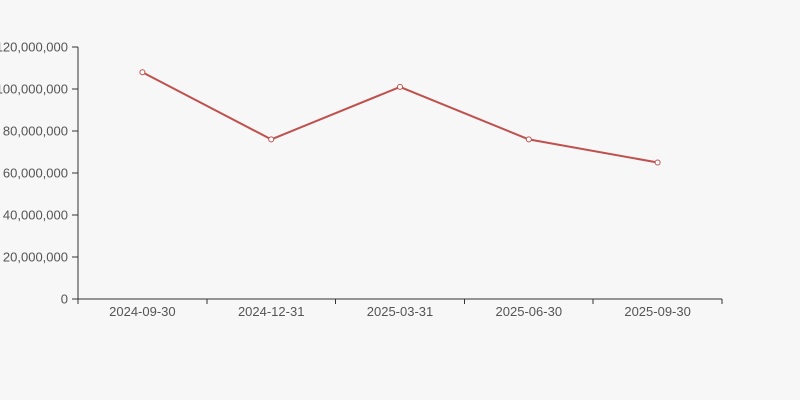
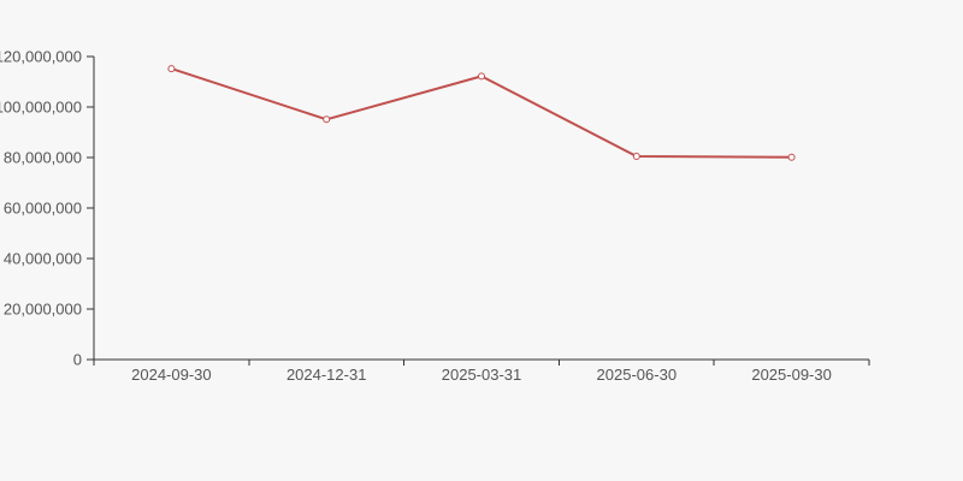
2024-09-30: 108000000 -> 115000000
2024-12-31: 76000000 -> 95000000
2025-03-31: 101000000 -> 112000000
2025-06-30: 76000000 -> 80000000
2025-09-30: 65000000 -> 80000000
